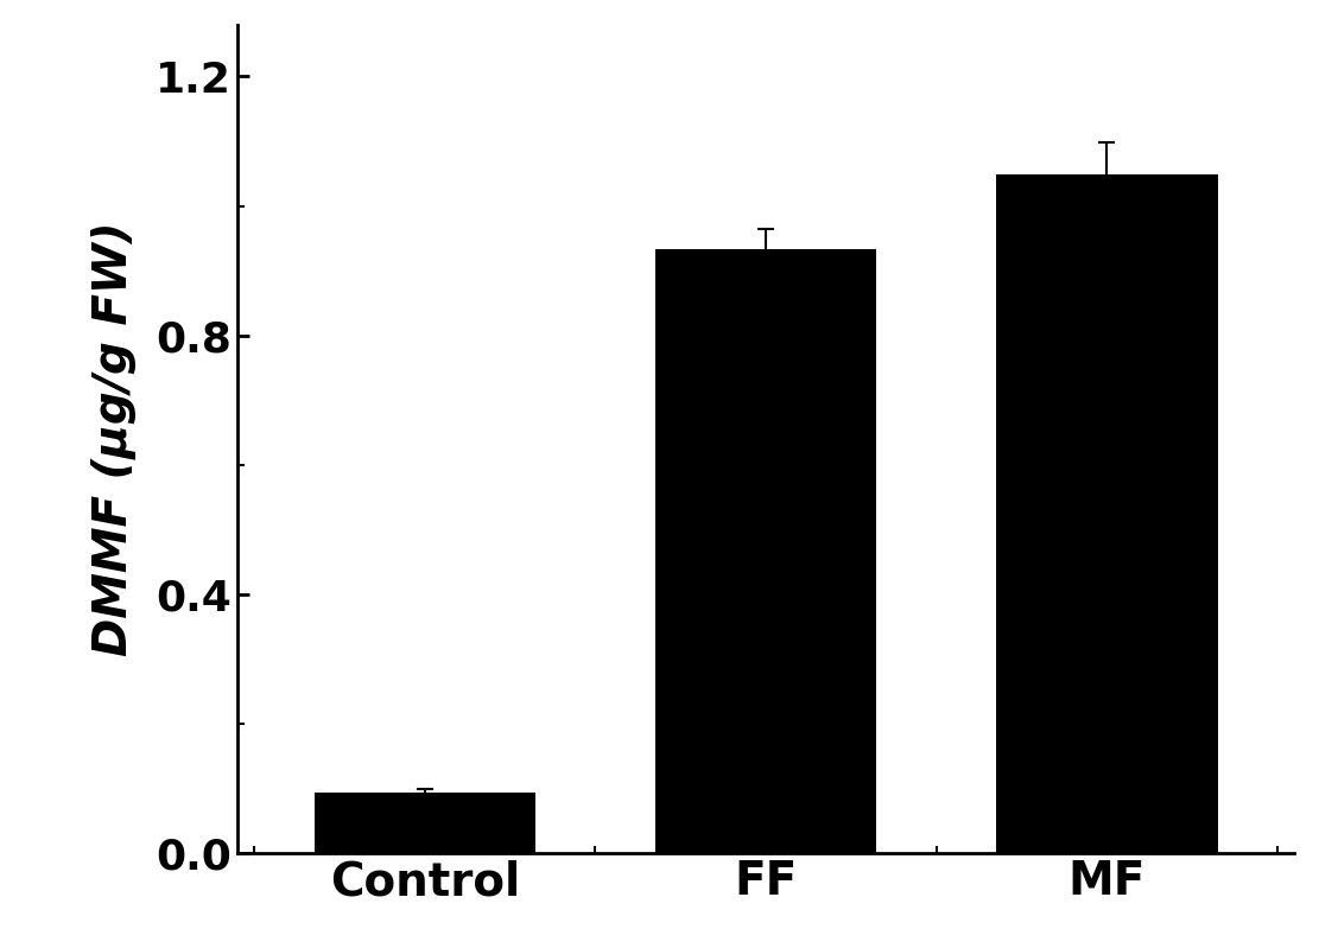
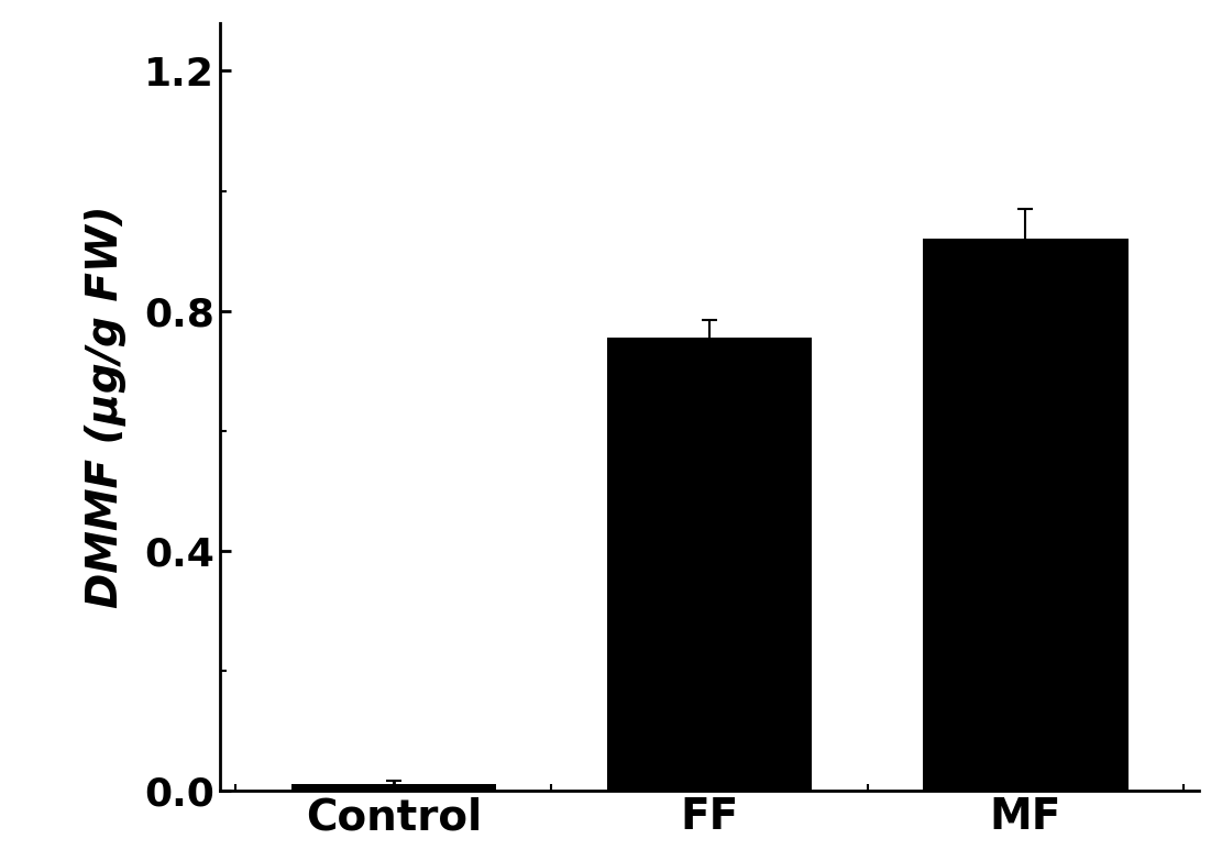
Control: 0.094 -> 0.012
FF: 0.934 -> 0.755
MF: 1.048 -> 0.920
